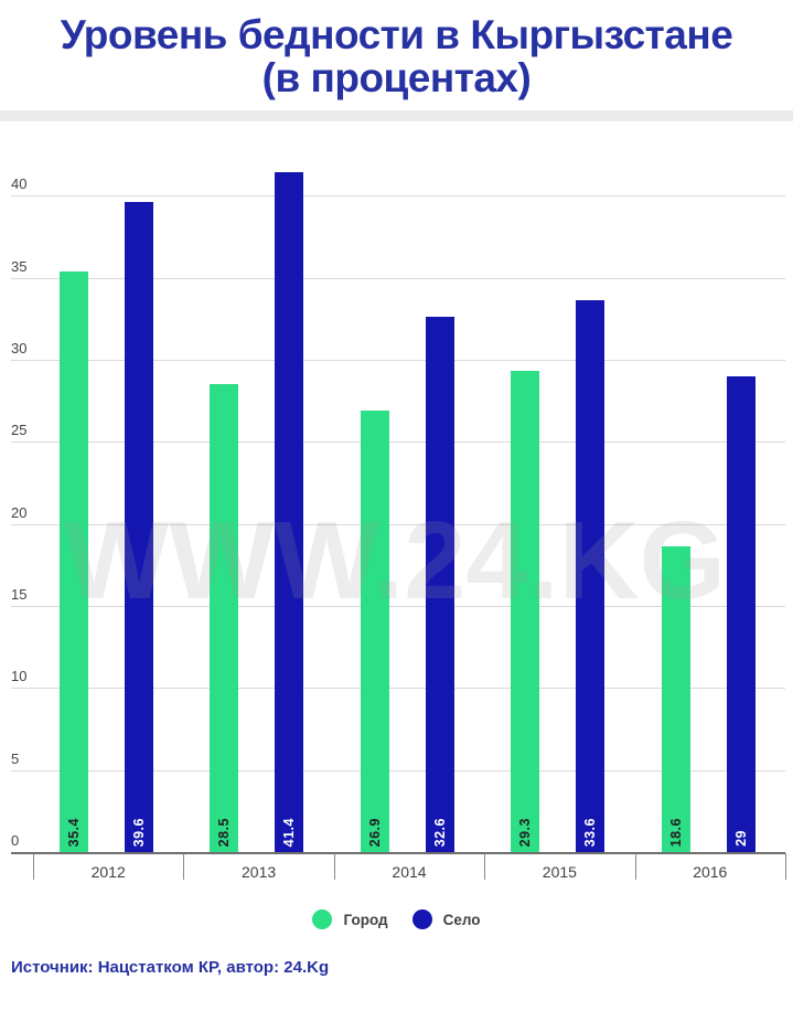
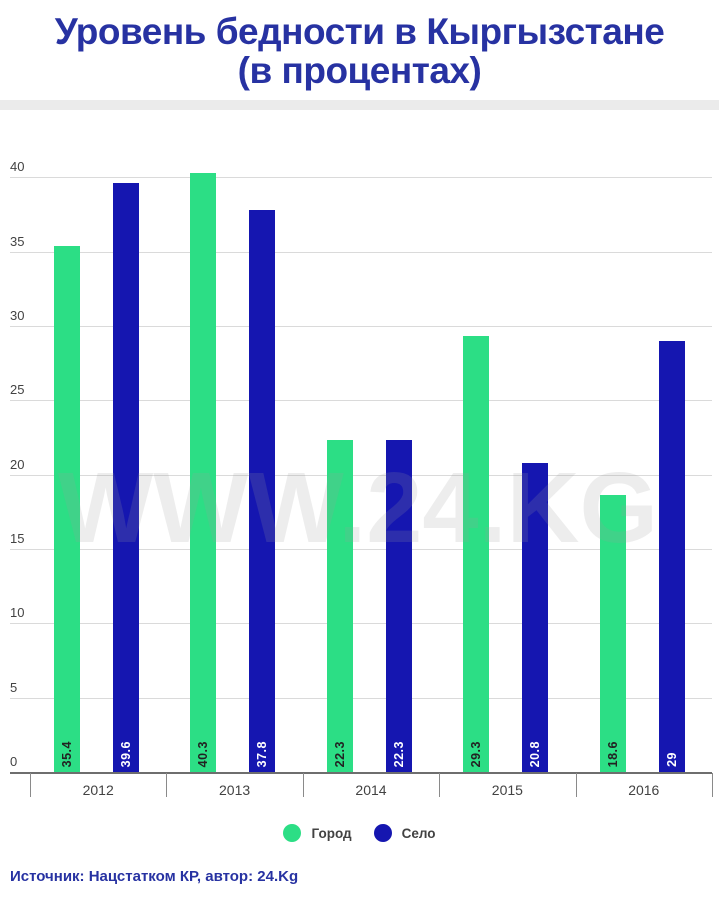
Город/2013: 28.5 -> 40.3
Село/2013: 41.4 -> 37.8
Город/2014: 26.9 -> 22.3
Село/2014: 32.6 -> 22.3
Село/2015: 33.6 -> 20.8
